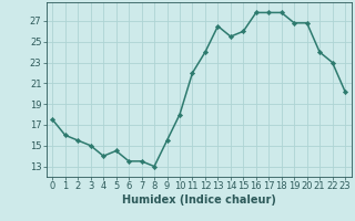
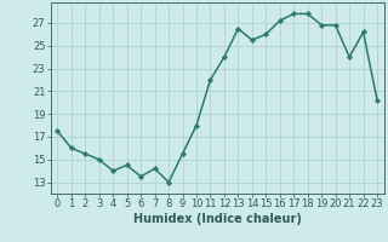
7: 13.5 -> 14.2
16: 27.8 -> 27.2
22: 23.0 -> 26.2
